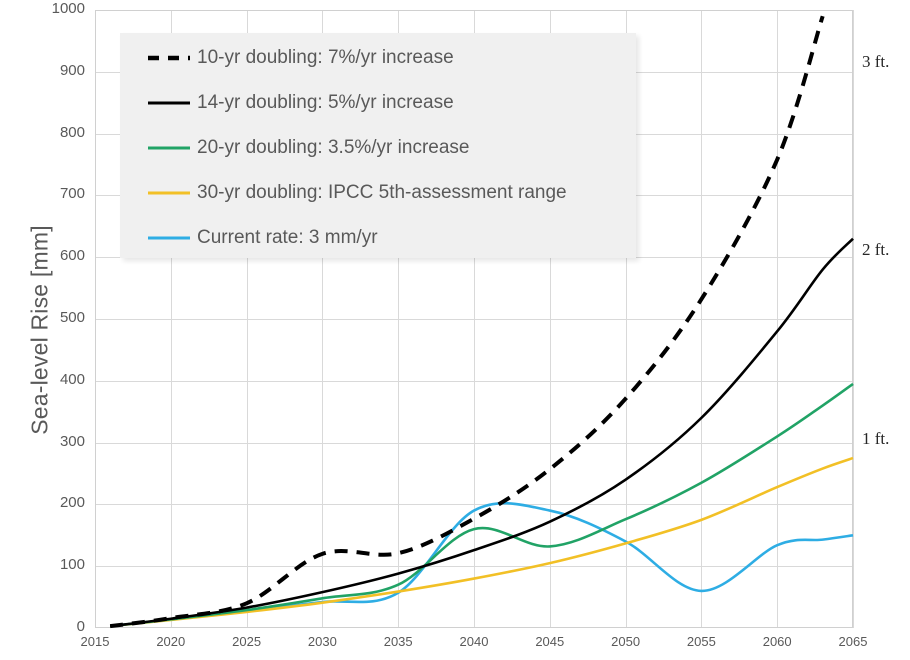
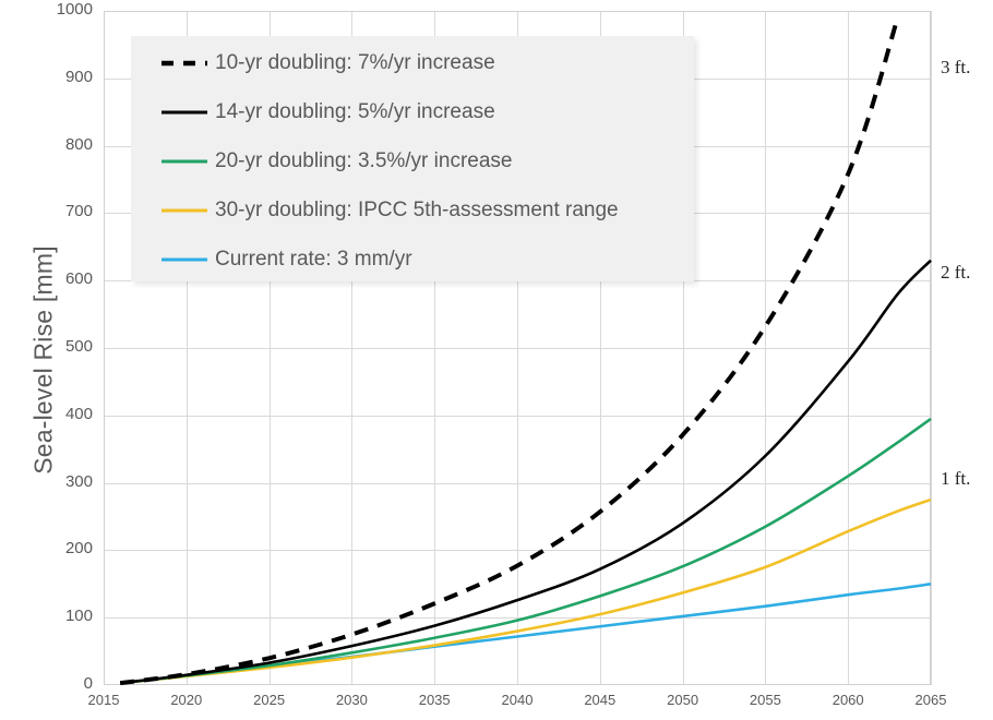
10-yr doubling: 7%/yr increase/2030: 120 -> 80
20-yr doubling: 3.5%/yr increase/2040: 160 -> 100
Current rate: 3 mm/yr/2040: 190 -> 70
Current rate: 3 mm/yr/2045: 190 -> 90
Current rate: 3 mm/yr/2050: 140 -> 100
Current rate: 3 mm/yr/2055: 60 -> 120
